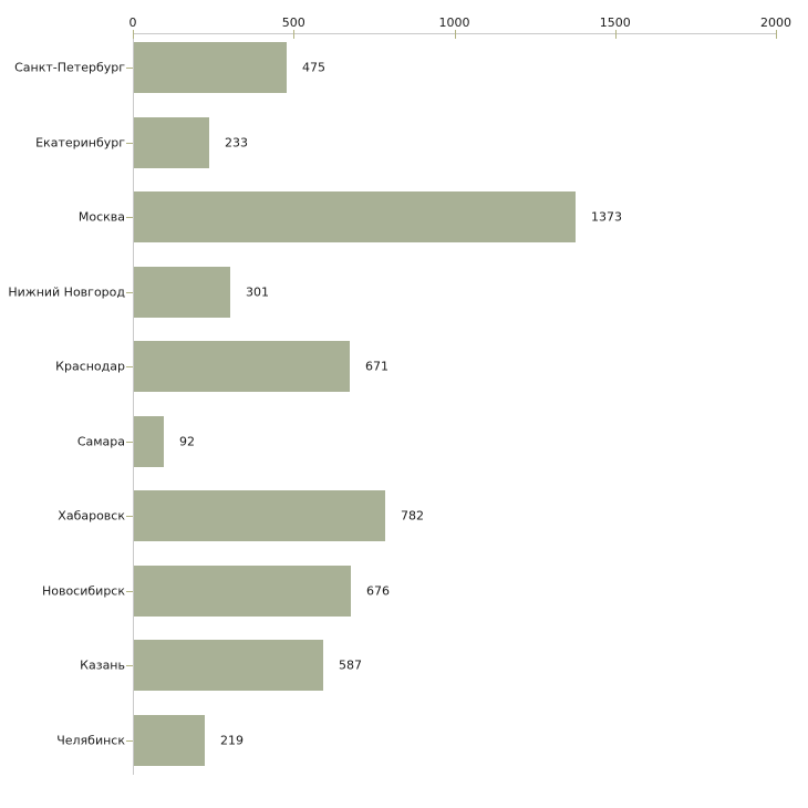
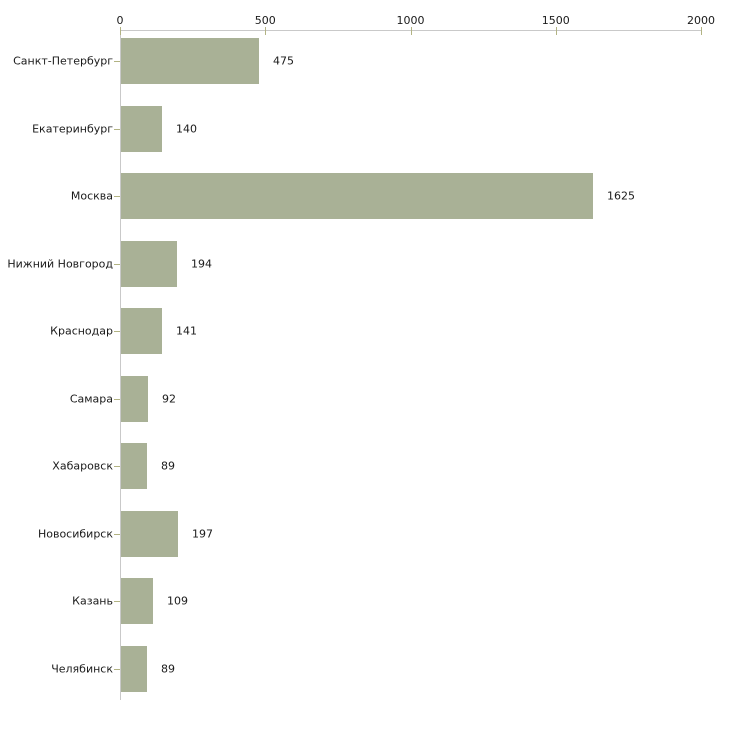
Екатеринбург: 233 -> 140
Москва: 1373 -> 1625
Нижний Новгород: 301 -> 194
Краснодар: 671 -> 141
Хабаровск: 782 -> 89
Новосибирск: 676 -> 197
Казань: 587 -> 109
Челябинск: 219 -> 89
